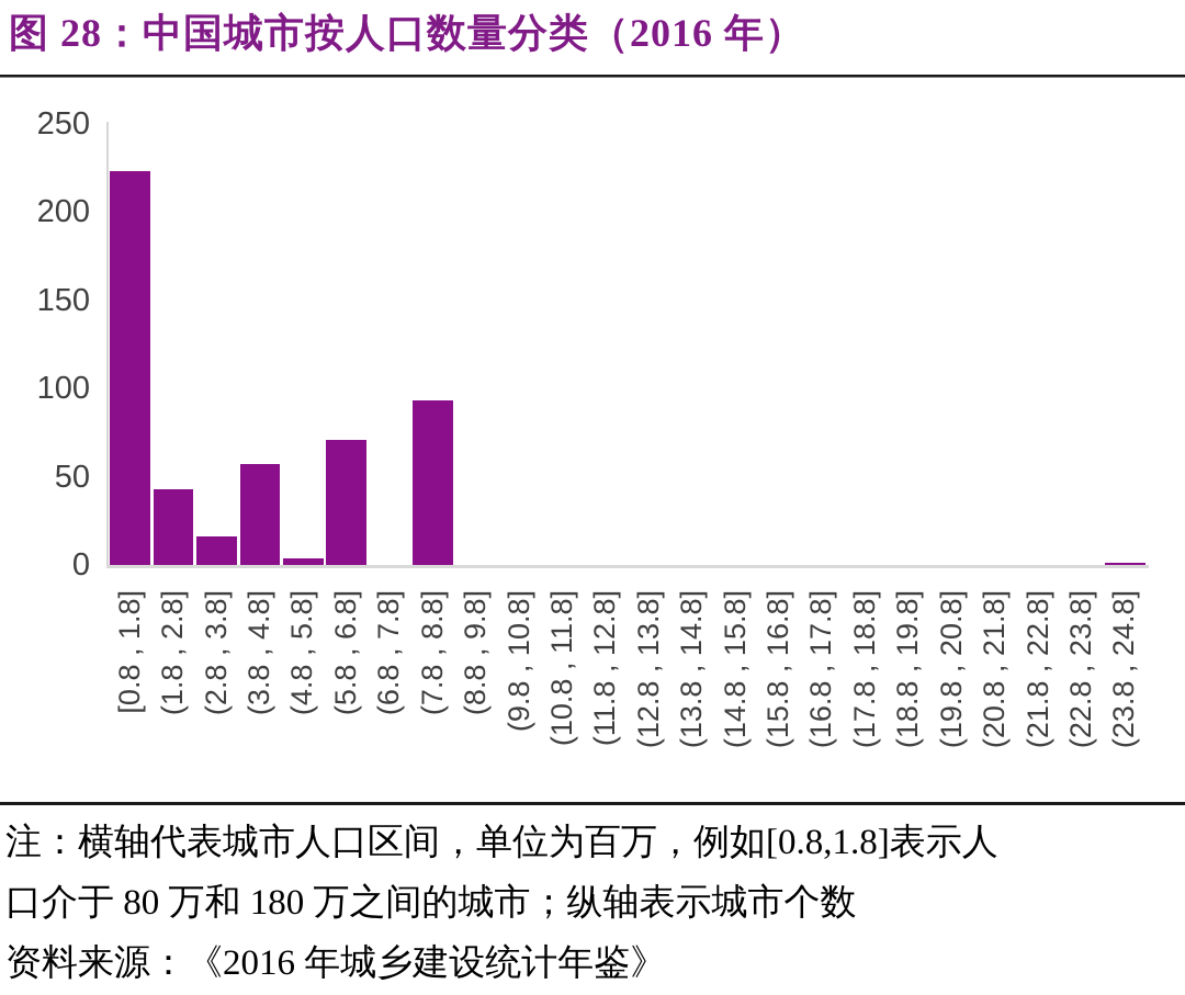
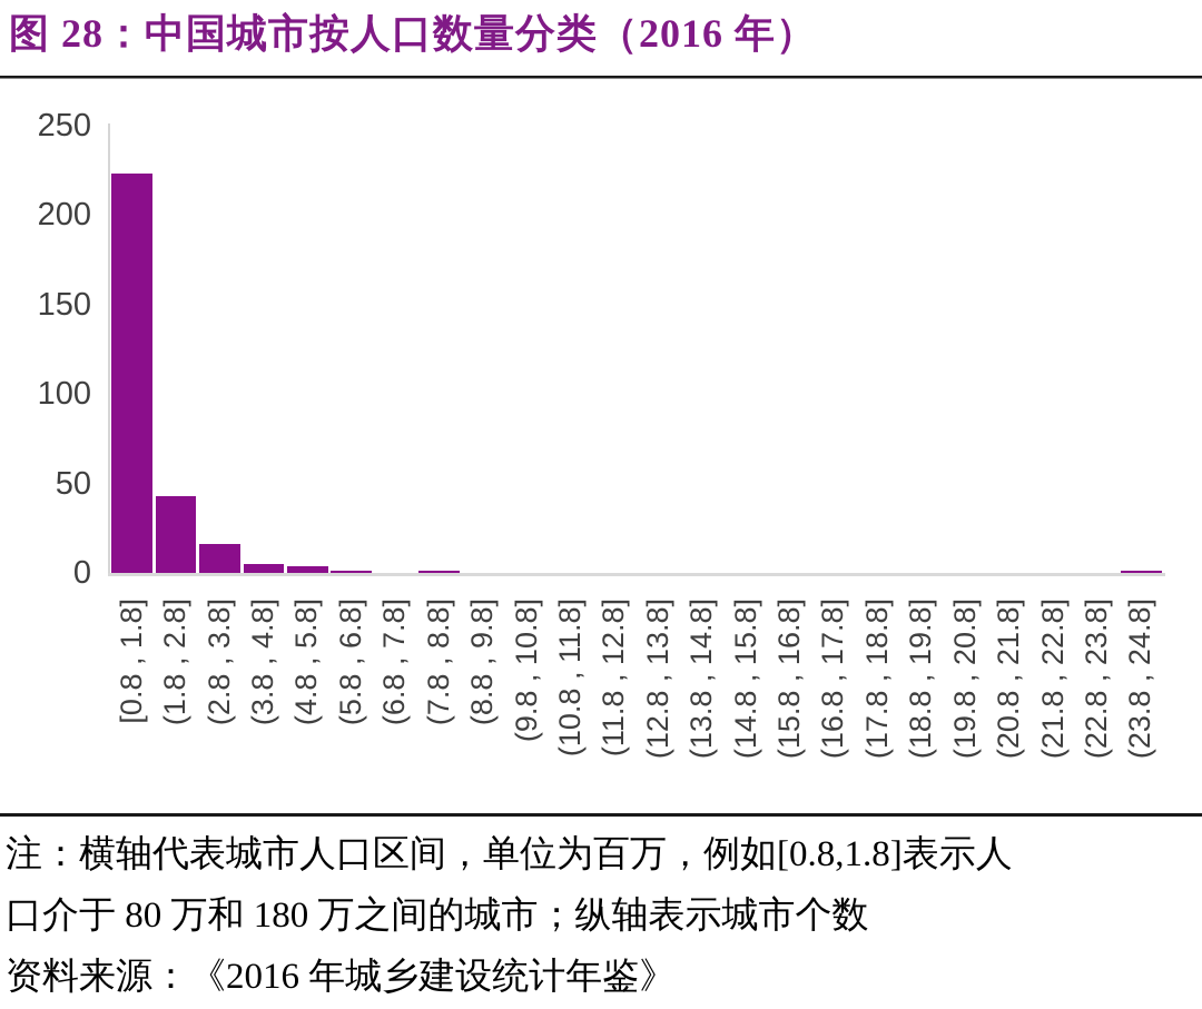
(3.8 , 4.8]: 57 -> 5
(5.8 , 6.8]: 71 -> 1
(7.8 , 8.8]: 93 -> 1
